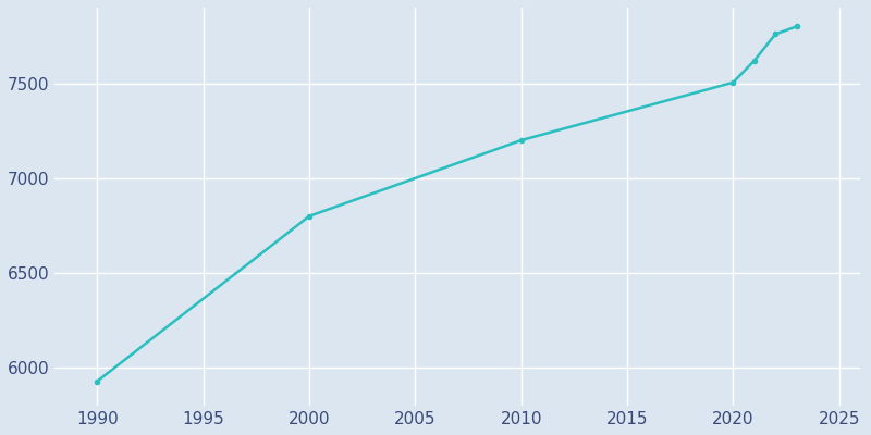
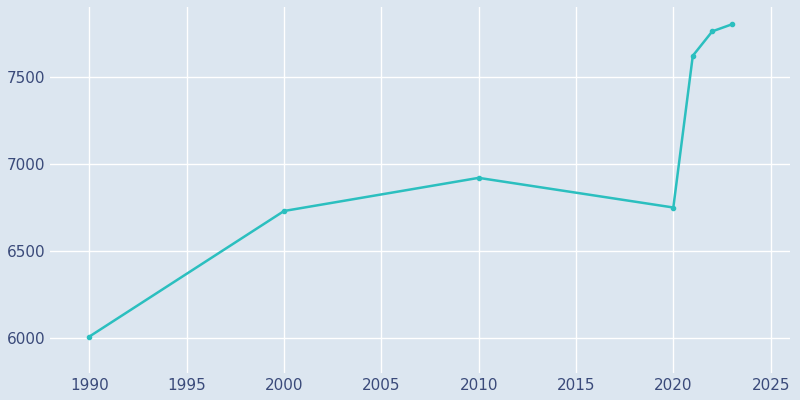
1990: 5930 -> 6010
2000: 6800 -> 6730
2010: 7200 -> 6920
2020: 7500 -> 6750
